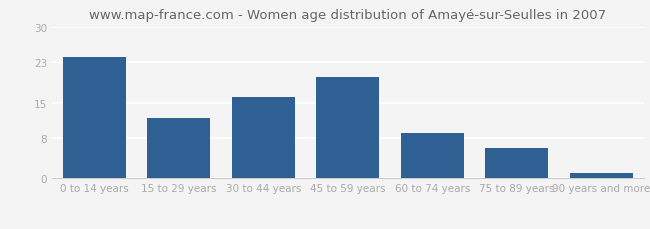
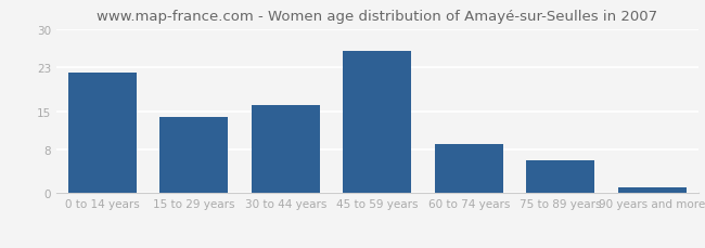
0 to 14 years: 24 -> 22
15 to 29 years: 12 -> 14
45 to 59 years: 20 -> 26
